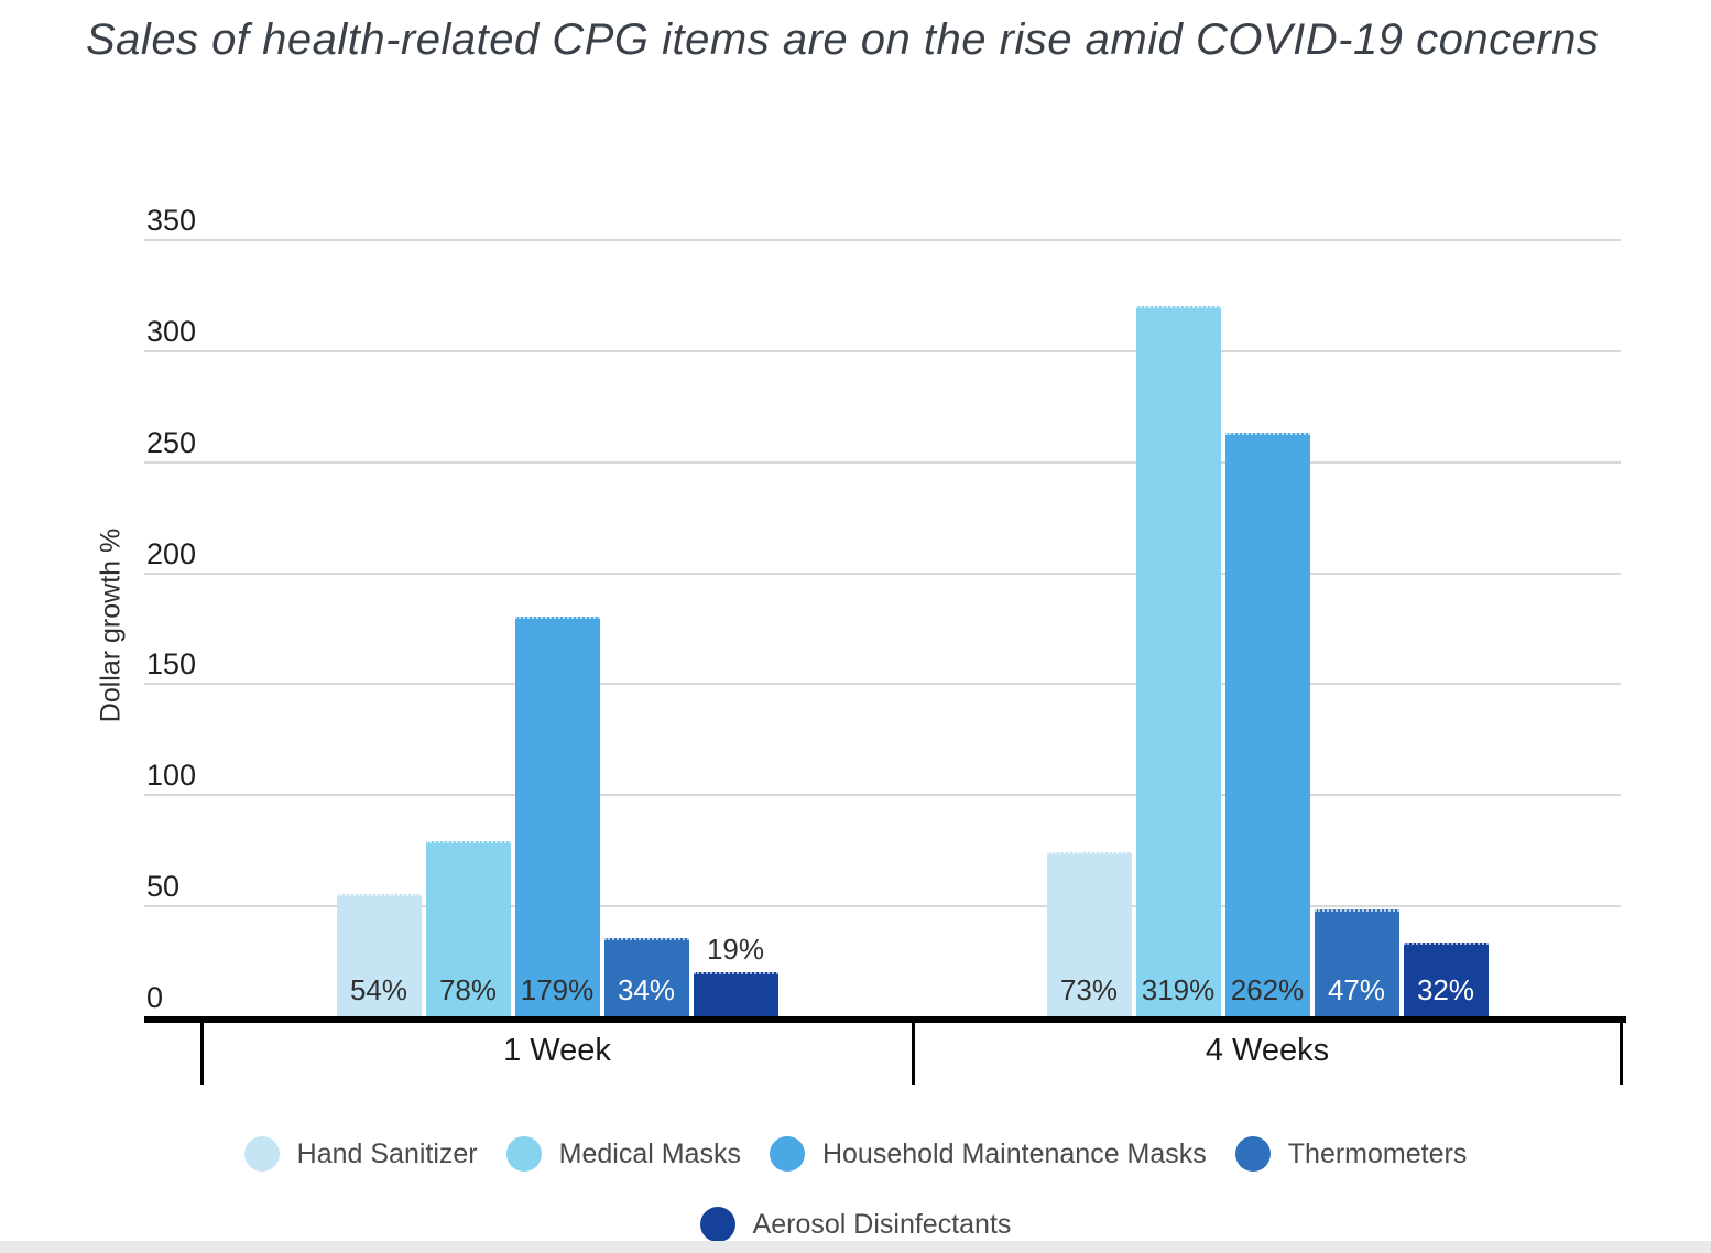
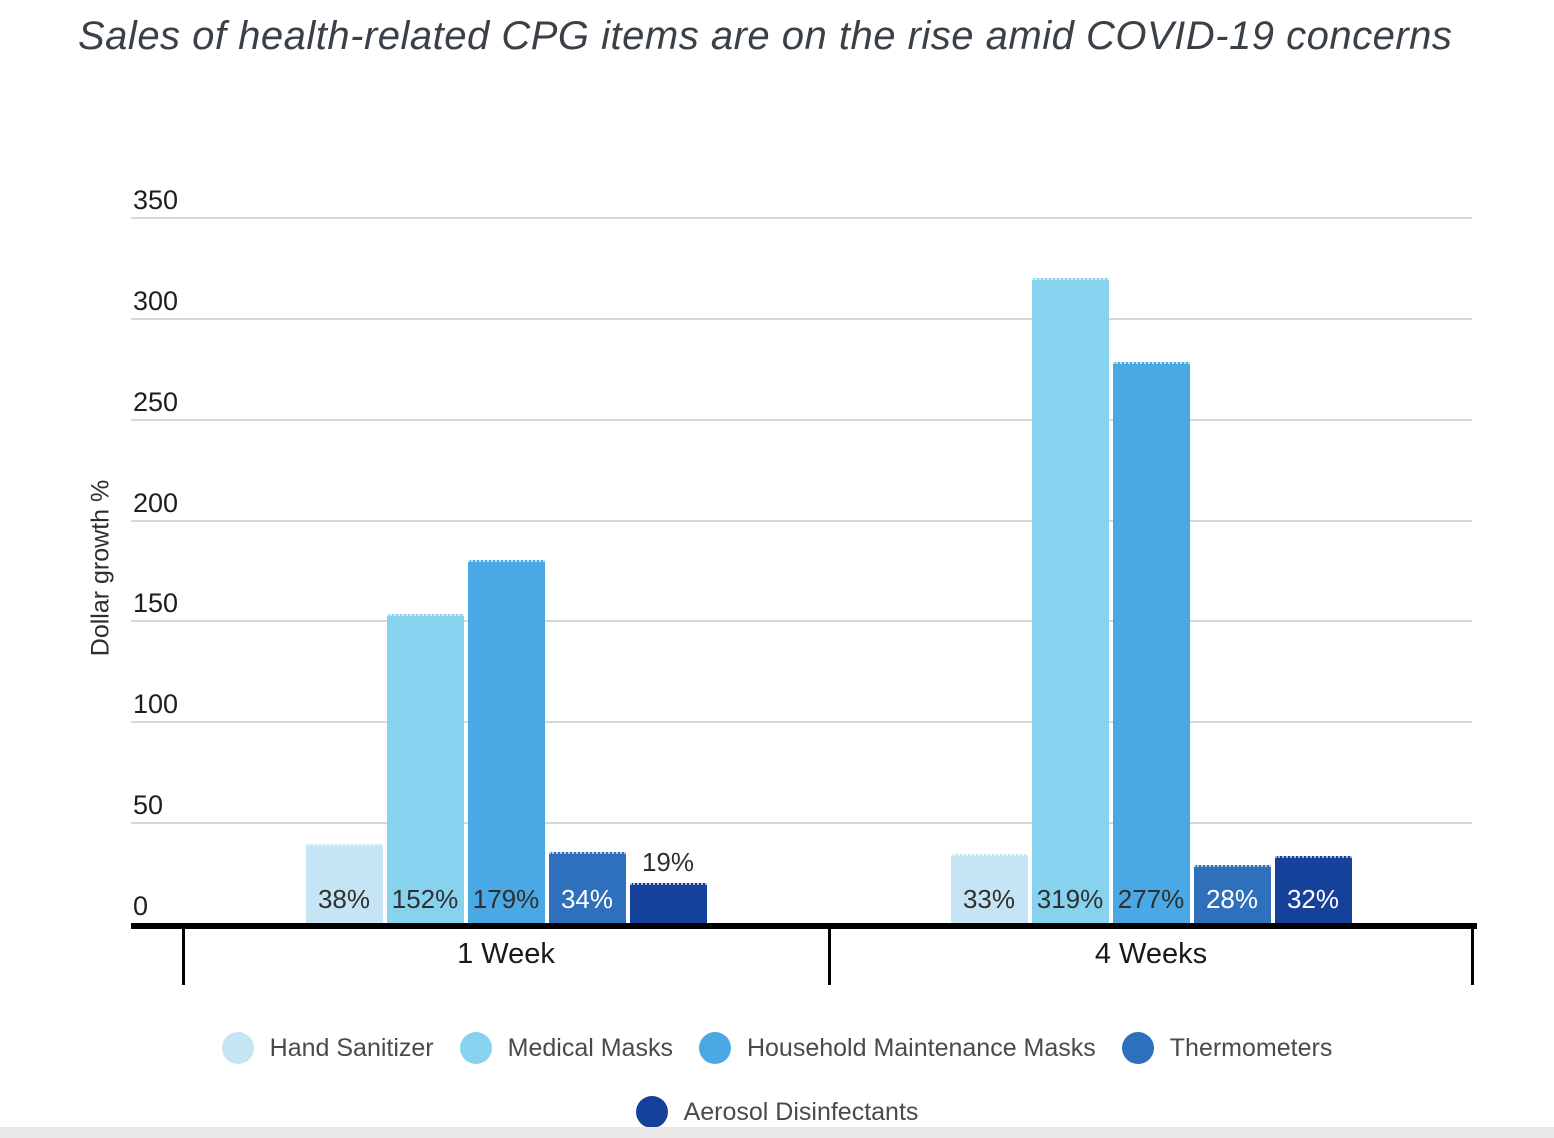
Hand Sanitizer/1 Week: 54% -> 38%
Medical Masks/1 Week: 78% -> 152%
Hand Sanitizer/4 Weeks: 73% -> 33%
Household Maintenance Masks/4 Weeks: 262% -> 277%
Thermometers/4 Weeks: 47% -> 28%
